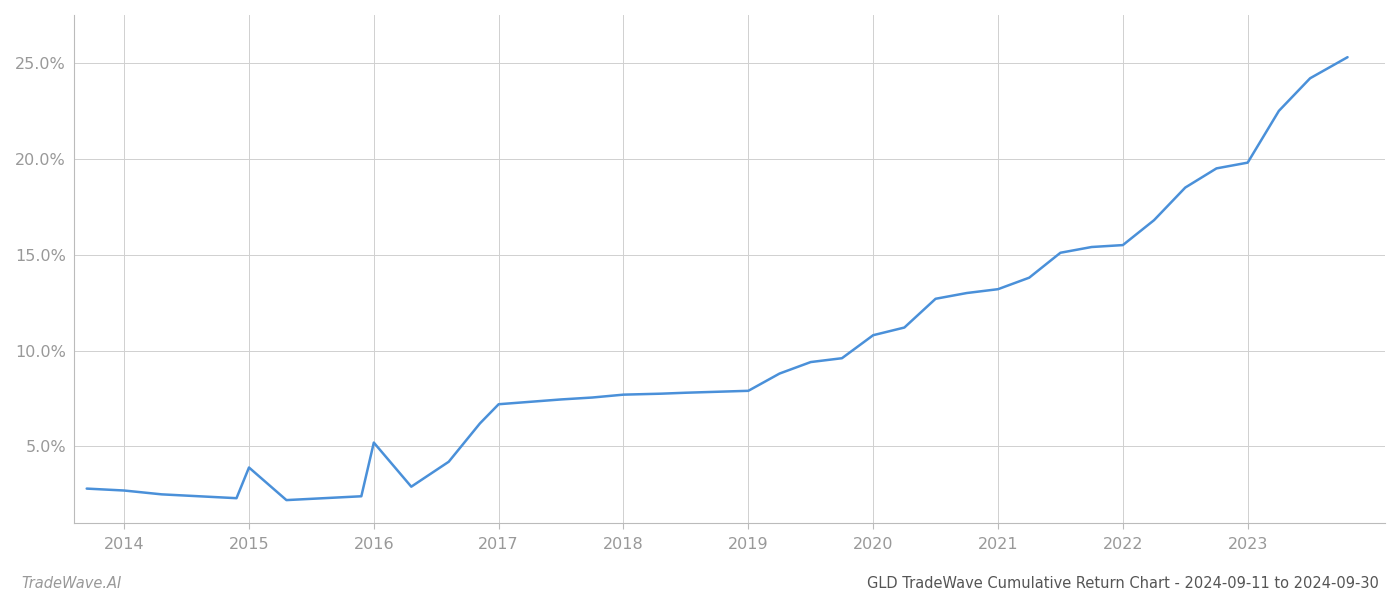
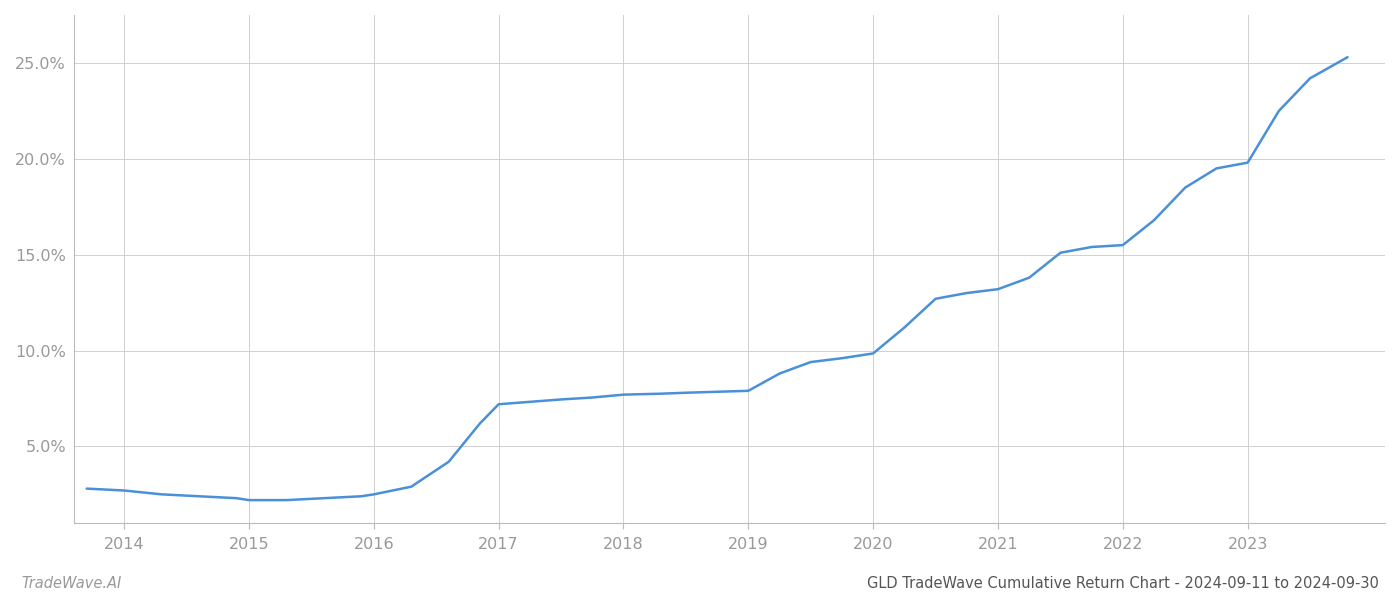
2015: 3.9% -> 2.2%
2016: 5.2% -> 2.5%
2020: 10.8% -> 9.8%
